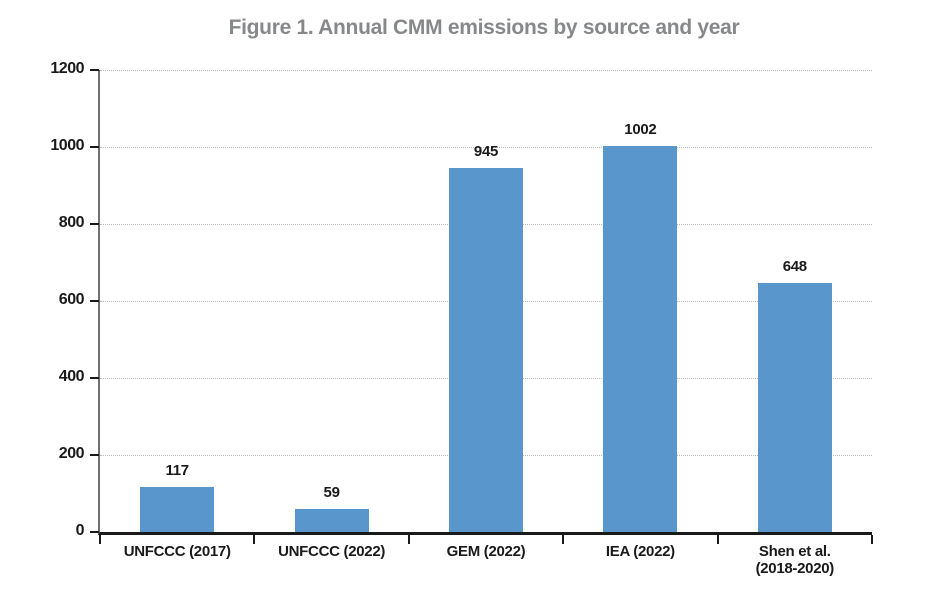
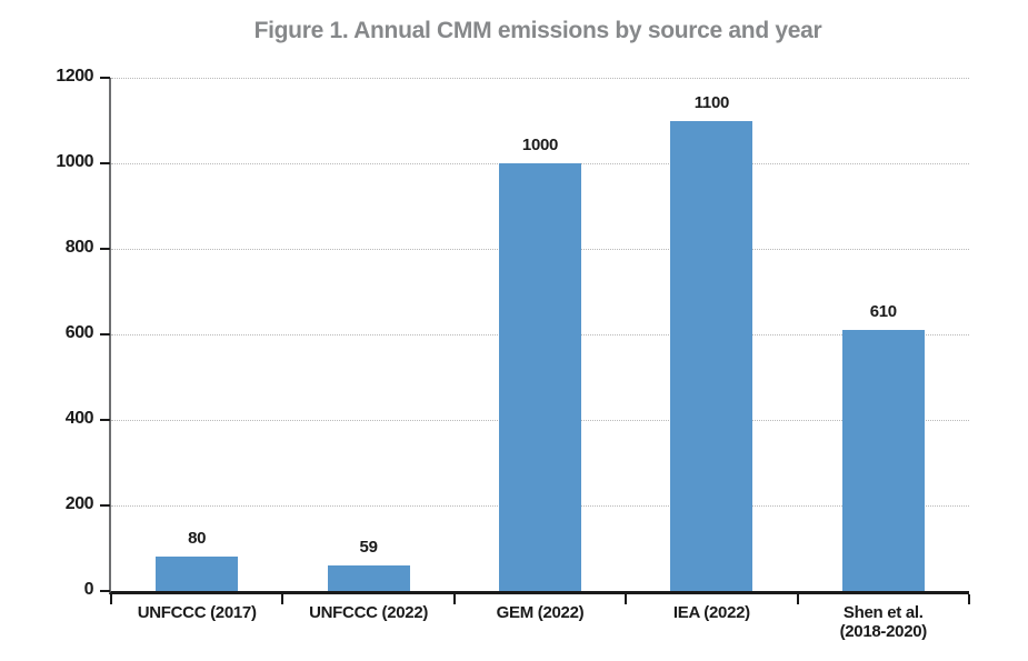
UNFCCC (2017): 117 -> 80
GEM (2022): 945 -> 1000
IEA (2022): 1002 -> 1100
Shen et al. (2018-2020): 648 -> 610
